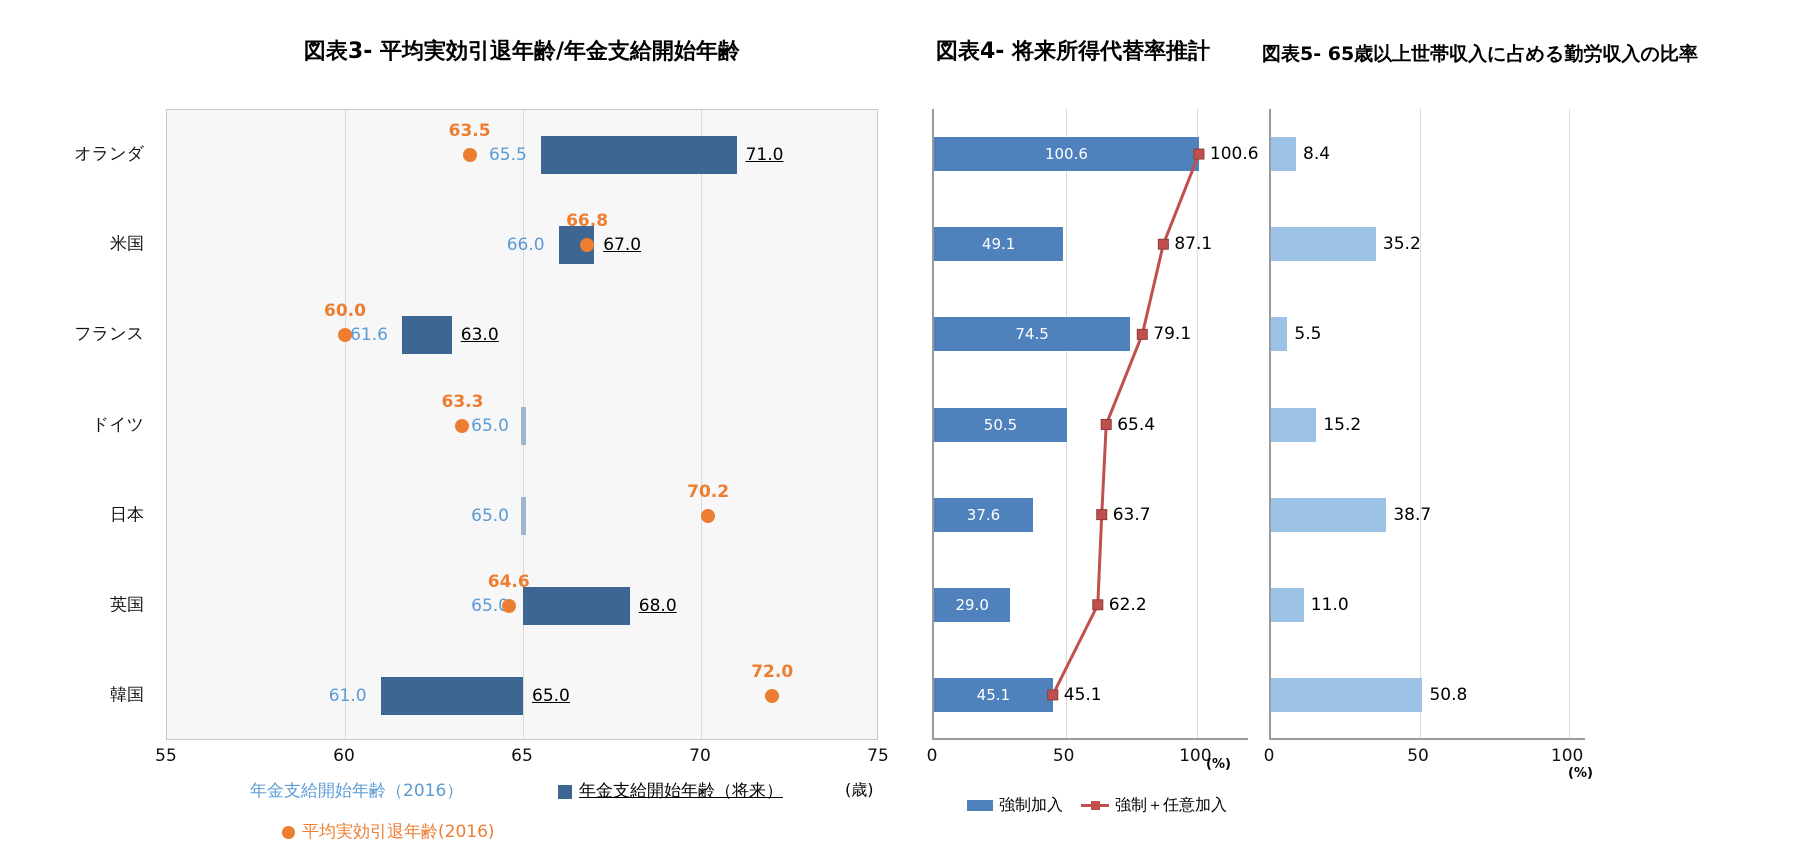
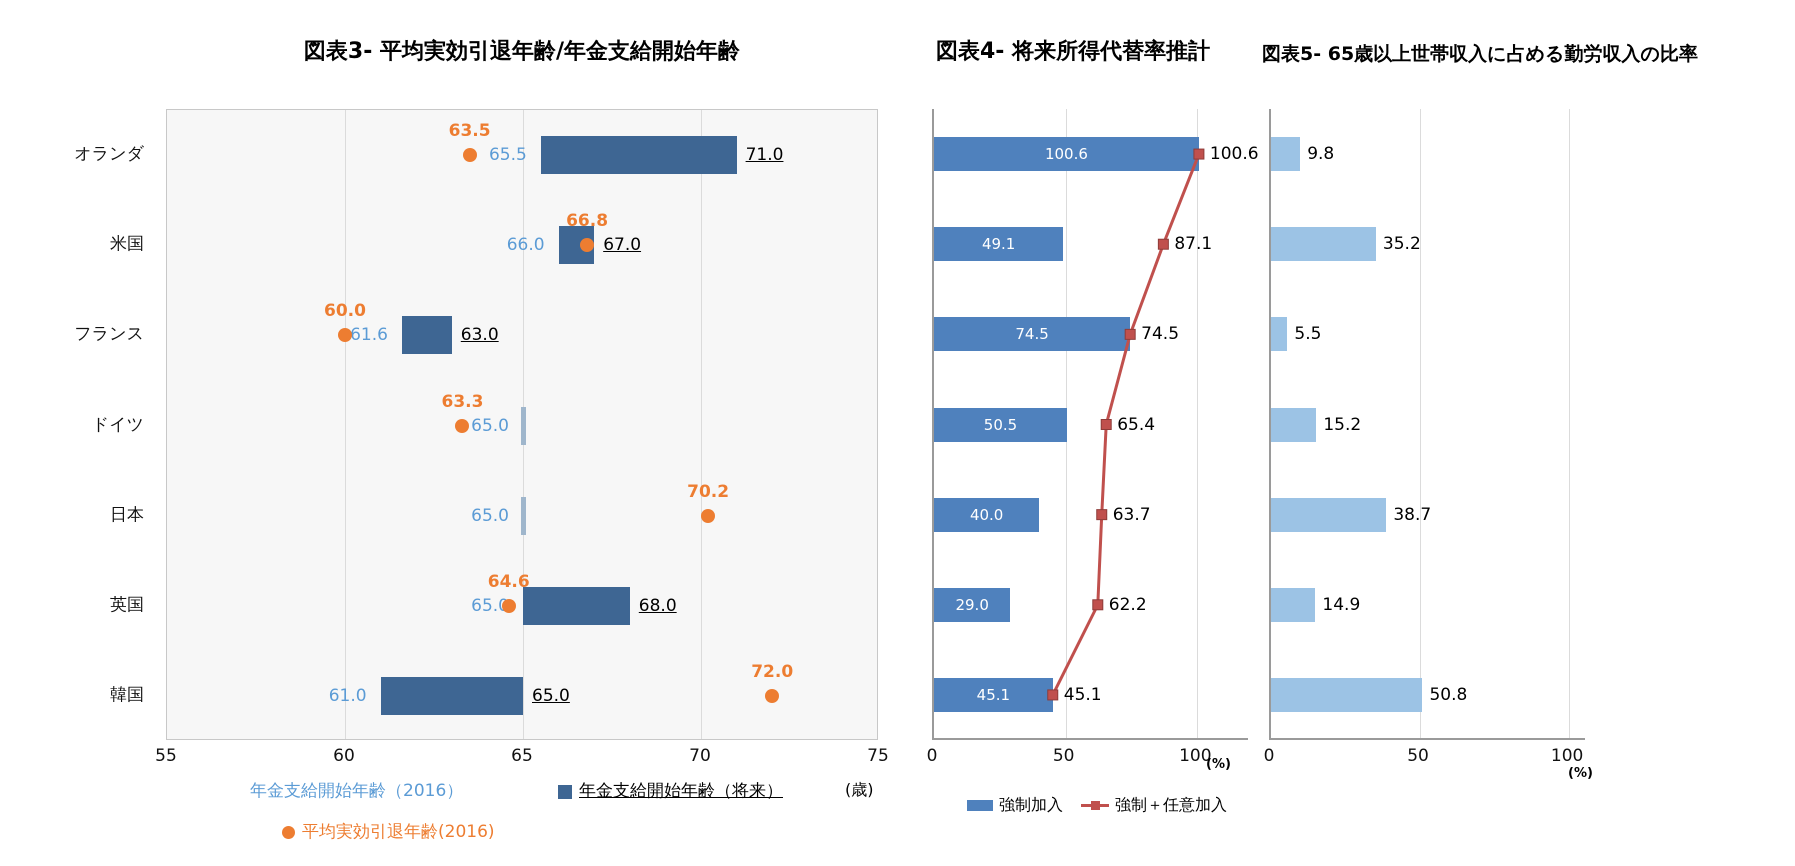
図表4- 将来所得代替率推計/強制＋任意加入/フランス: 79.1 -> 74.5
図表4- 将来所得代替率推計/強制加入/日本: 37.6 -> 40.0
図表5- 65歳以上世帯収入に占める勤労収入の比率/オランダ: 8.4 -> 9.8
図表5- 65歳以上世帯収入に占める勤労収入の比率/英国: 11.0 -> 14.9
